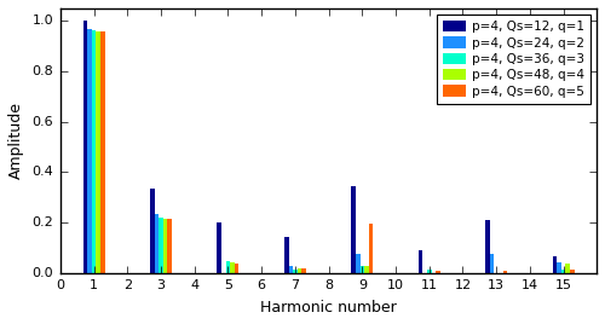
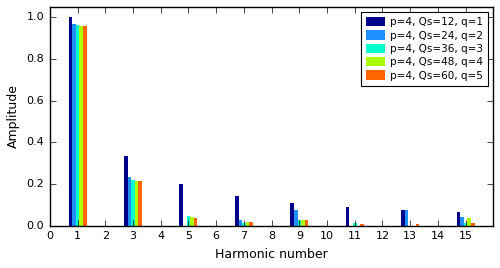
p=4, Qs=12, q=1/9: 0.345 -> 0.111
p=4, Qs=60, q=5/9: 0.195 -> 0.026
p=4, Qs=12, q=1/13: 0.210 -> 0.077
